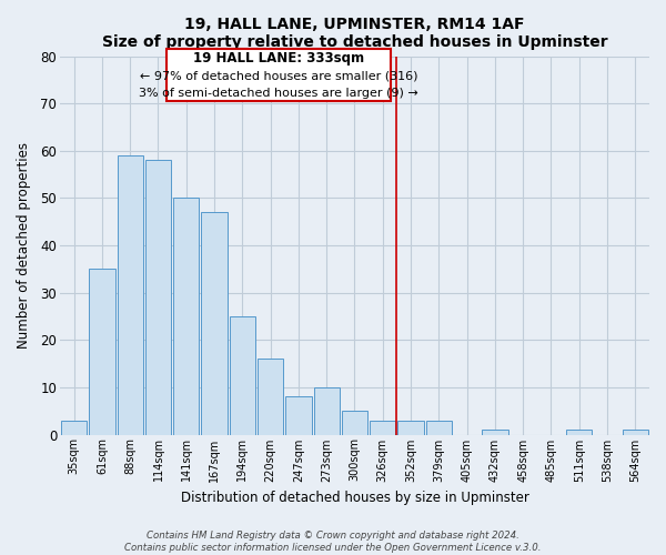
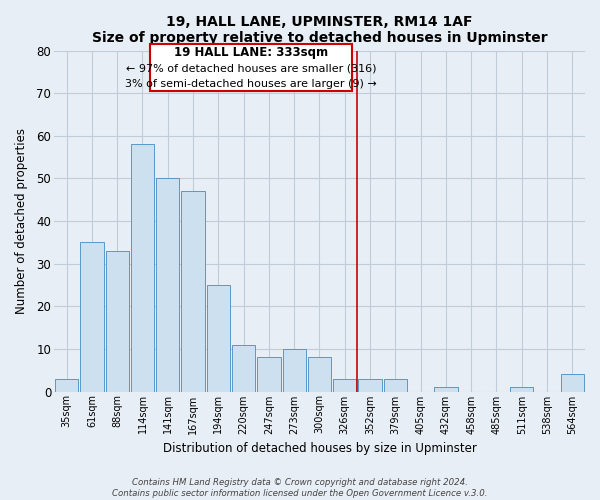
88sqm: 59 -> 33
220sqm: 16 -> 11
300sqm: 5 -> 8
564sqm: 1 -> 4
